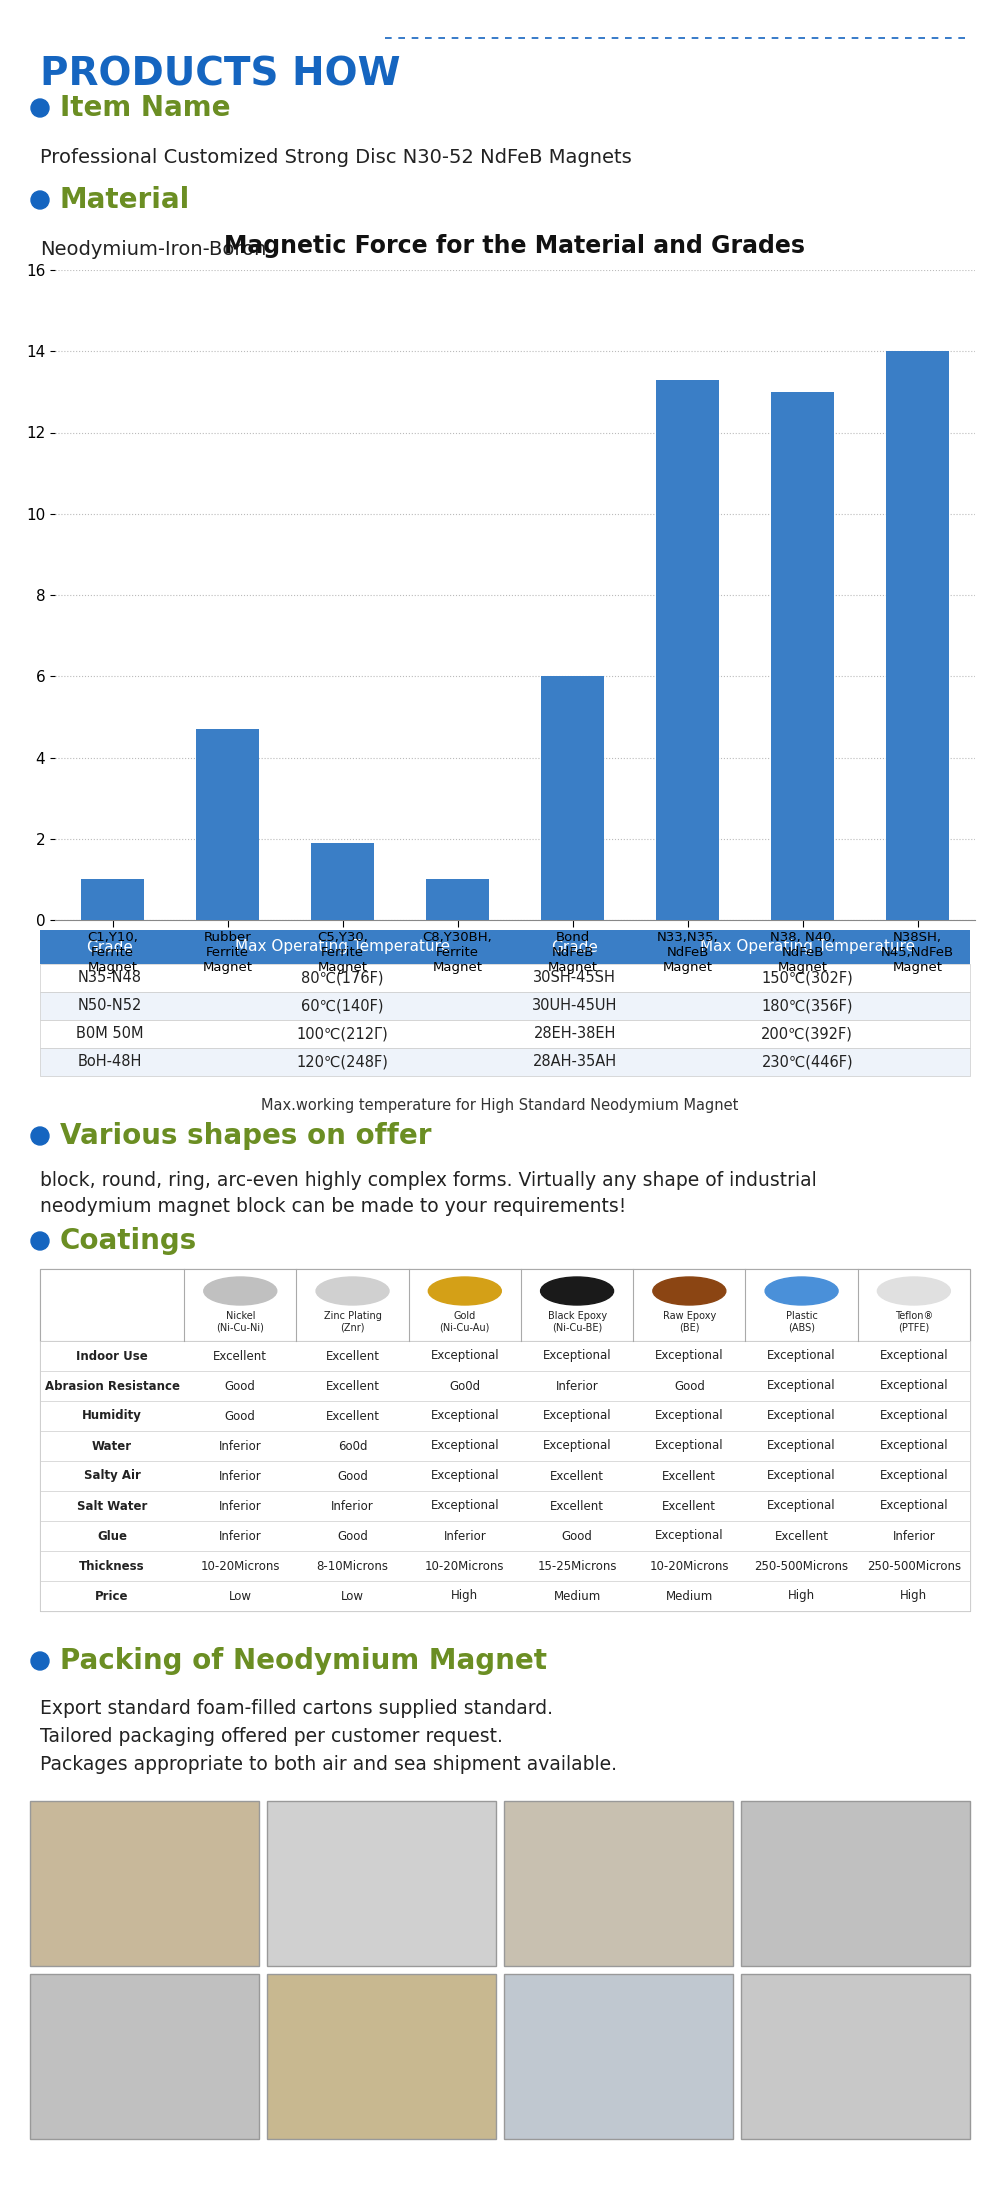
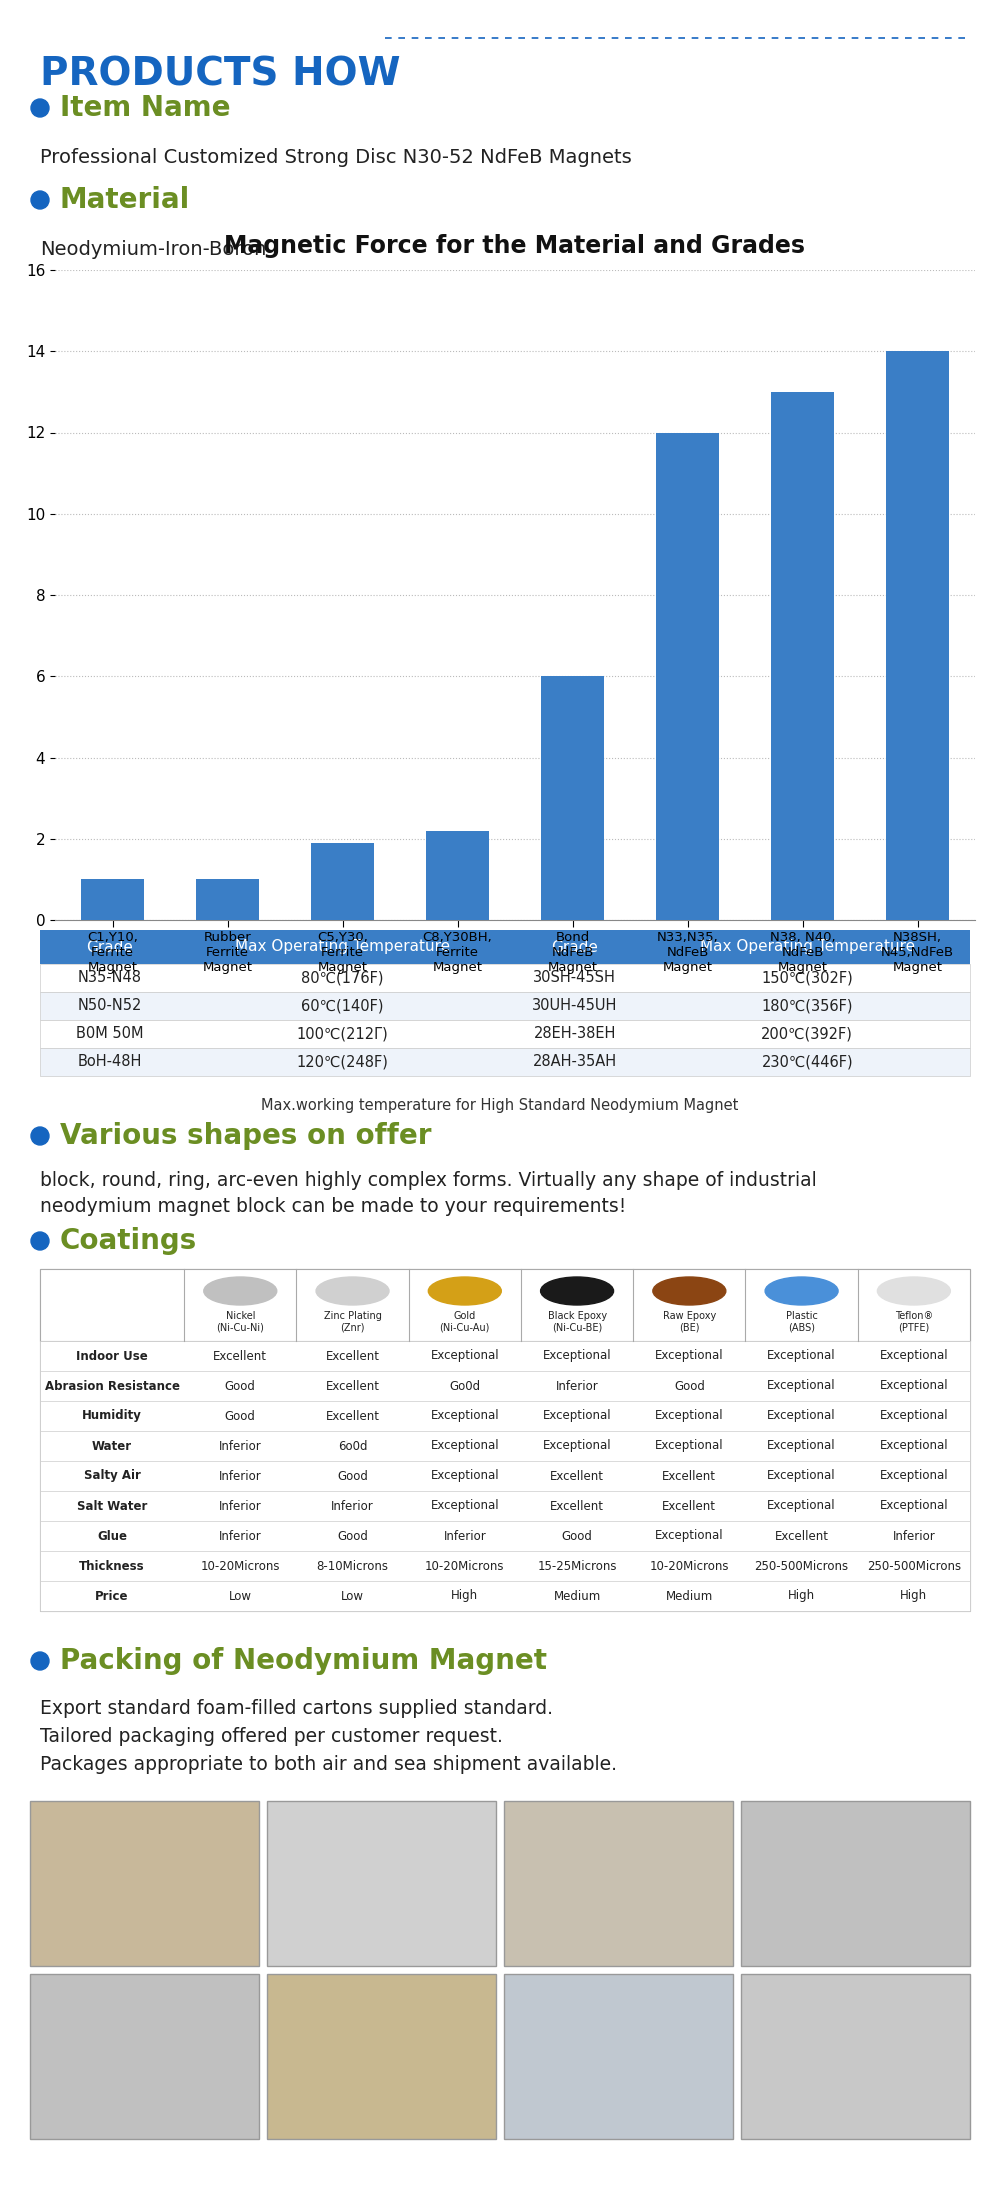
Rubber Ferrite Magnet: 4.7 -> 1.0
C8,Y30BH, Ferrite Magnet: 1.0 -> 2.2
N33,N35, NdFeB Magnet: 13.3 -> 12.0
